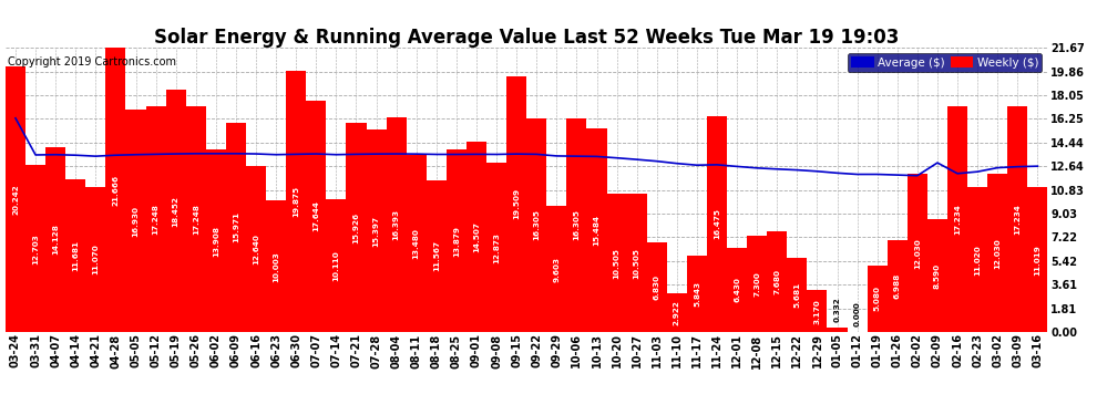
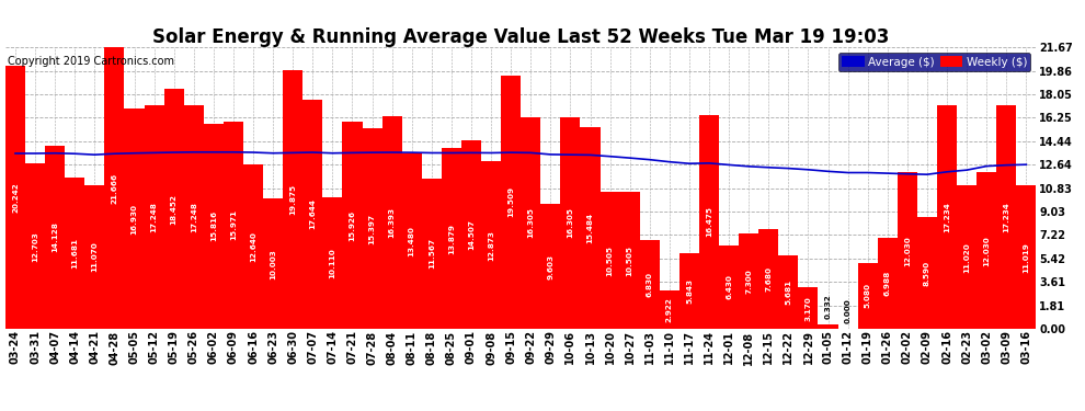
Average ($)/03-24: 16.3 -> 13.5
Weekly ($)/06-02: 13.908 -> 15.816
Average ($)/02-09: 12.9 -> 11.9
